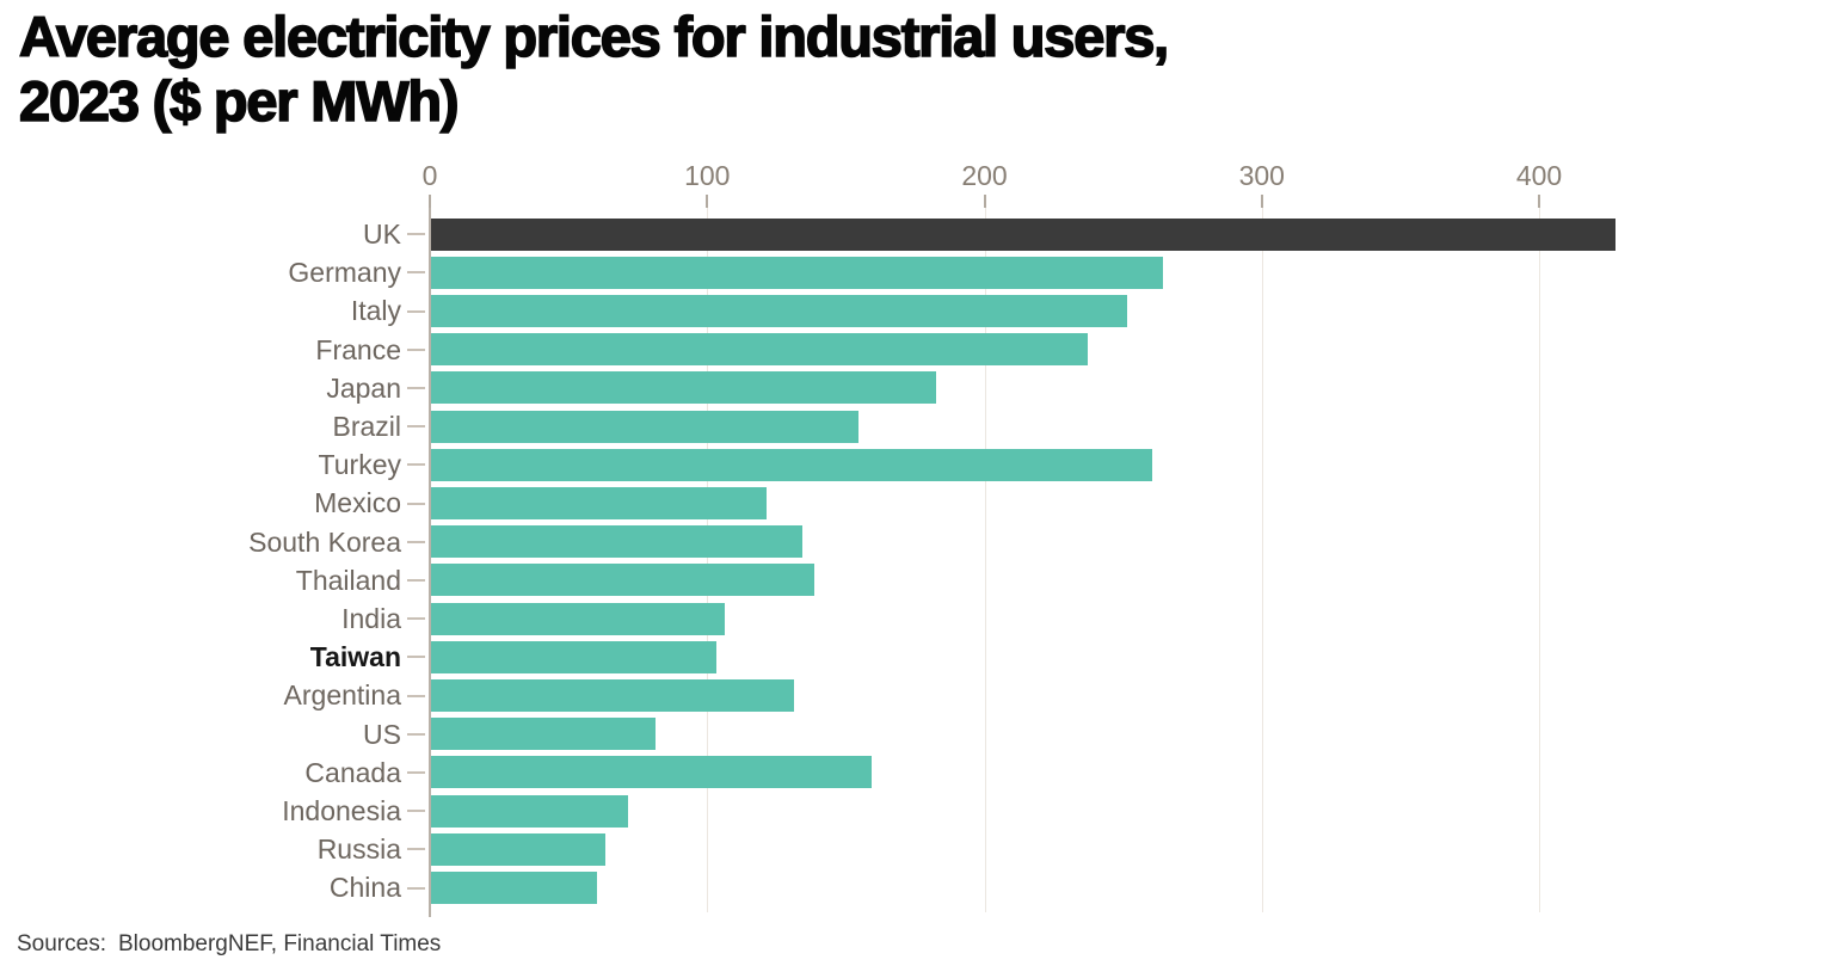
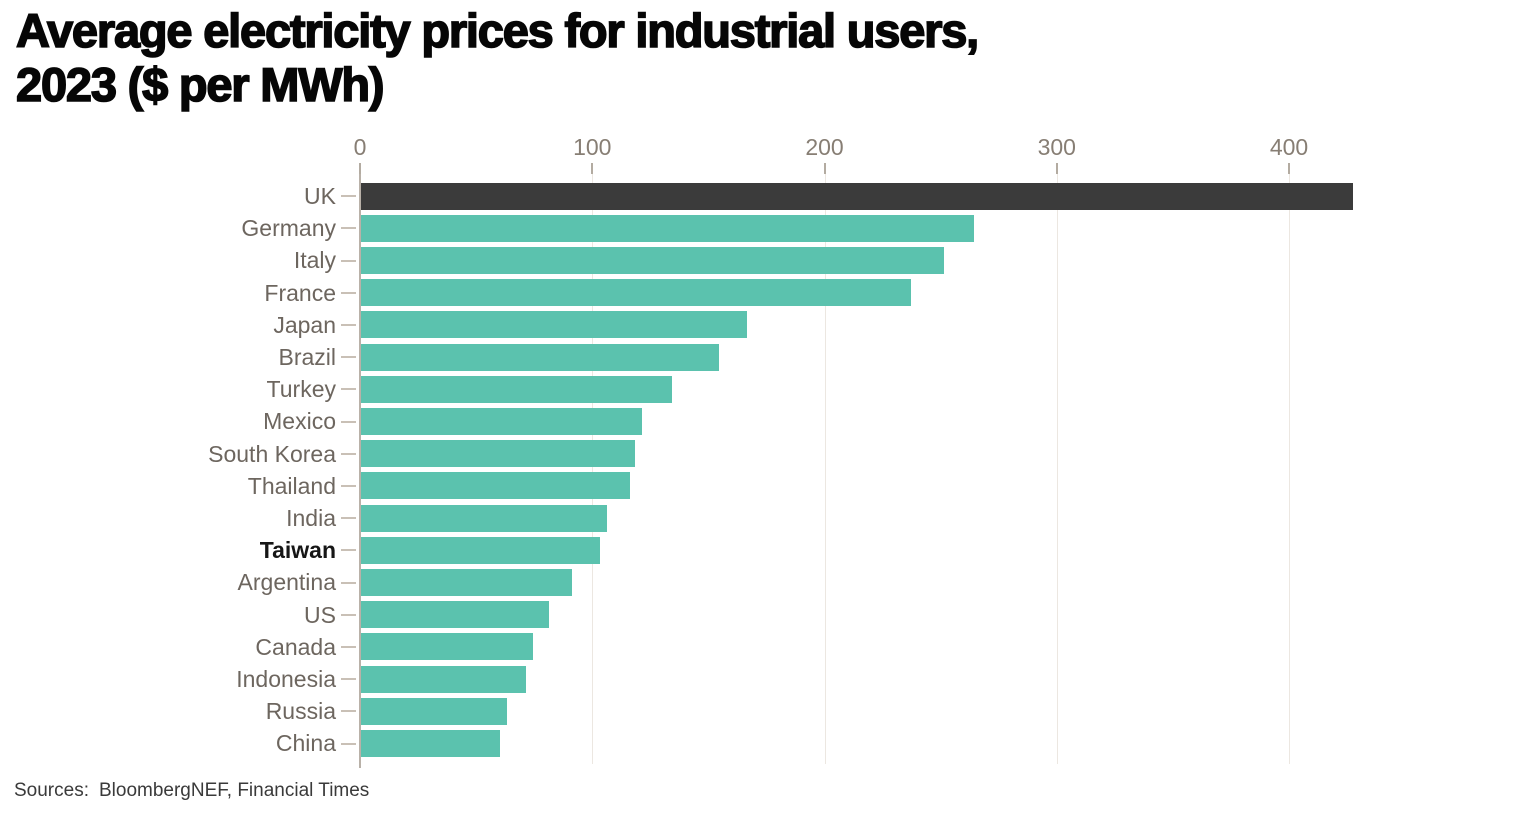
Japan: 182 -> 166
Turkey: 260 -> 134
South Korea: 134 -> 118
Thailand: 138 -> 116
Argentina: 131 -> 91
Canada: 159 -> 74
